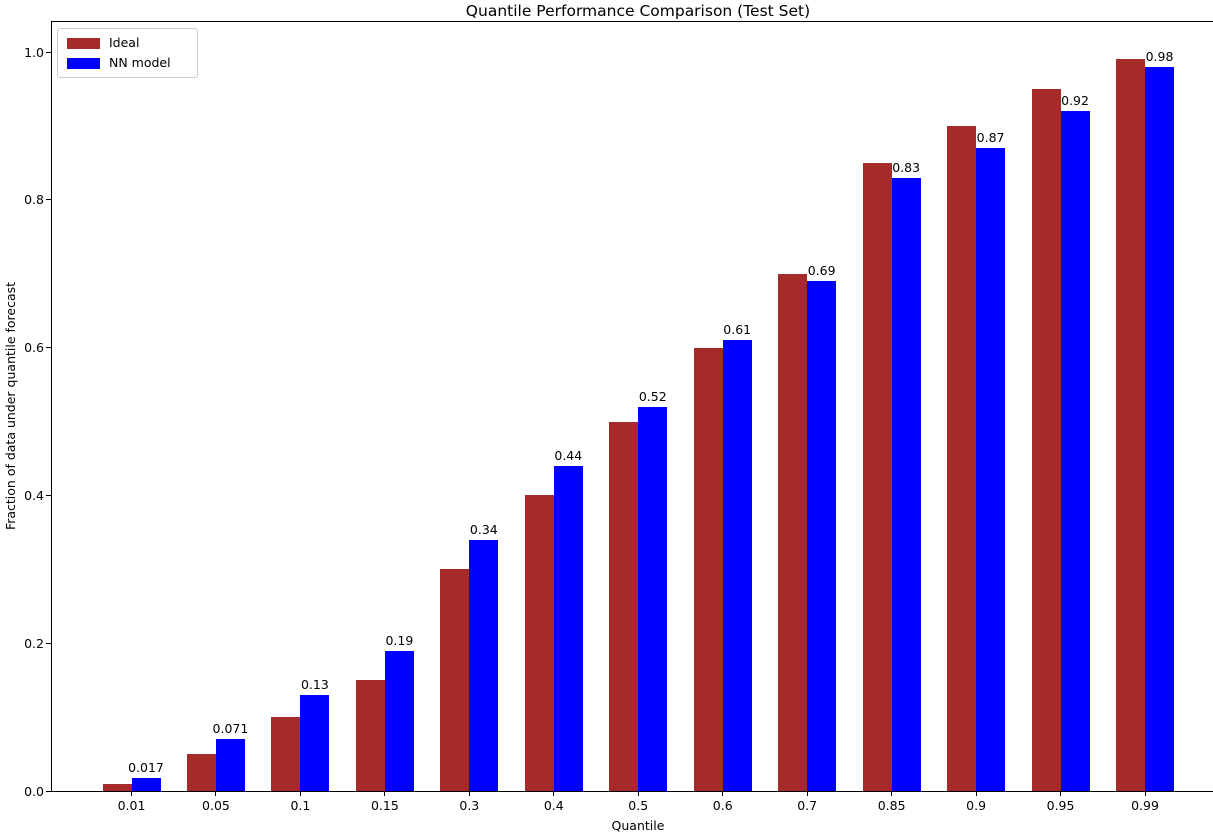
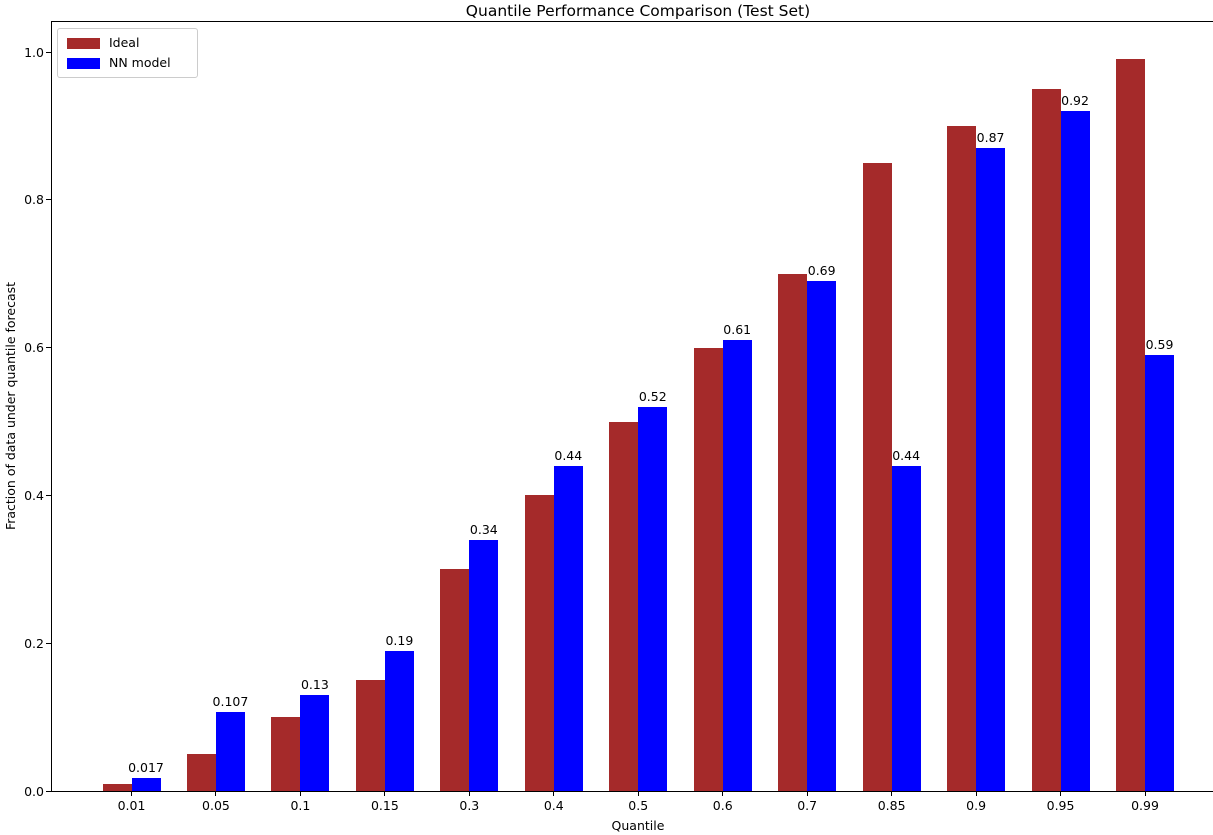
NN model/0.05: 0.071 -> 0.107
NN model/0.85: 0.83 -> 0.44
NN model/0.99: 0.98 -> 0.59
